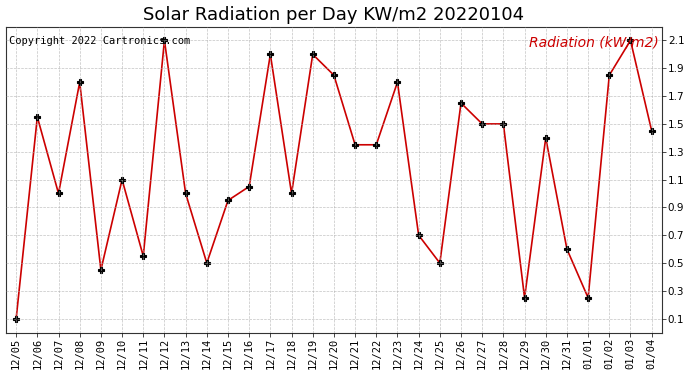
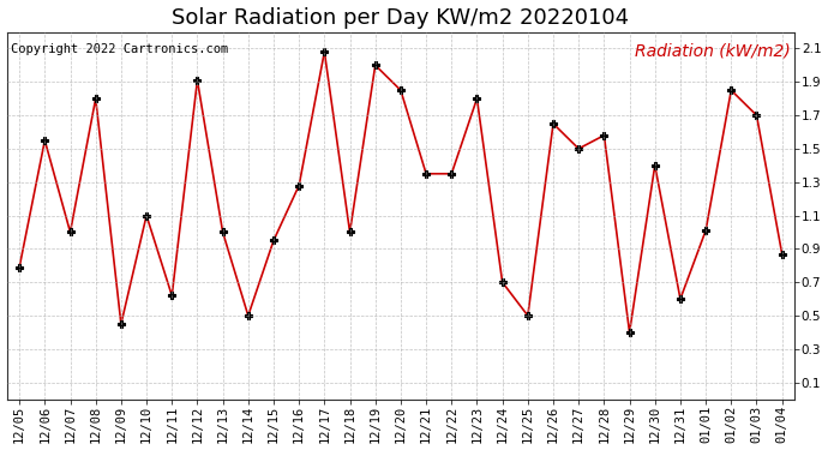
12/05: 0.10 -> 0.79
12/11: 0.55 -> 0.62
12/12: 2.10 -> 1.91
12/16: 1.05 -> 1.28
12/17: 2.00 -> 2.08
12/28: 1.50 -> 1.58
12/29: 0.25 -> 0.40
01/01: 0.25 -> 1.01
01/03: 2.10 -> 1.70
01/04: 1.45 -> 0.87
